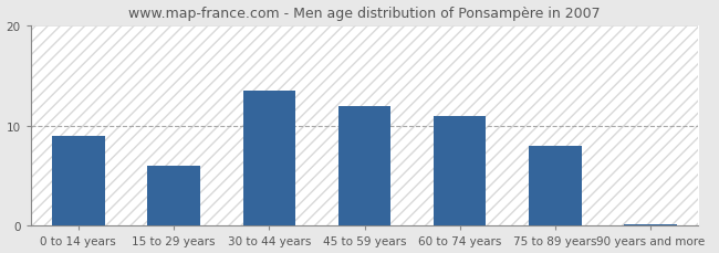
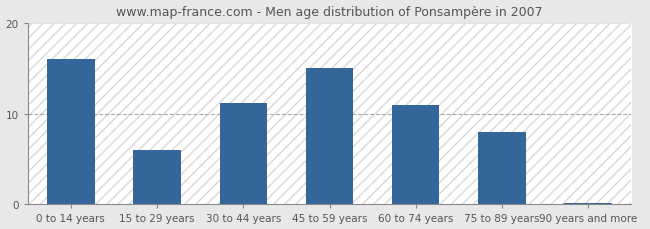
0 to 14 years: 9.0 -> 16.0
30 to 44 years: 13.5 -> 11.2
45 to 59 years: 12.0 -> 15.0
